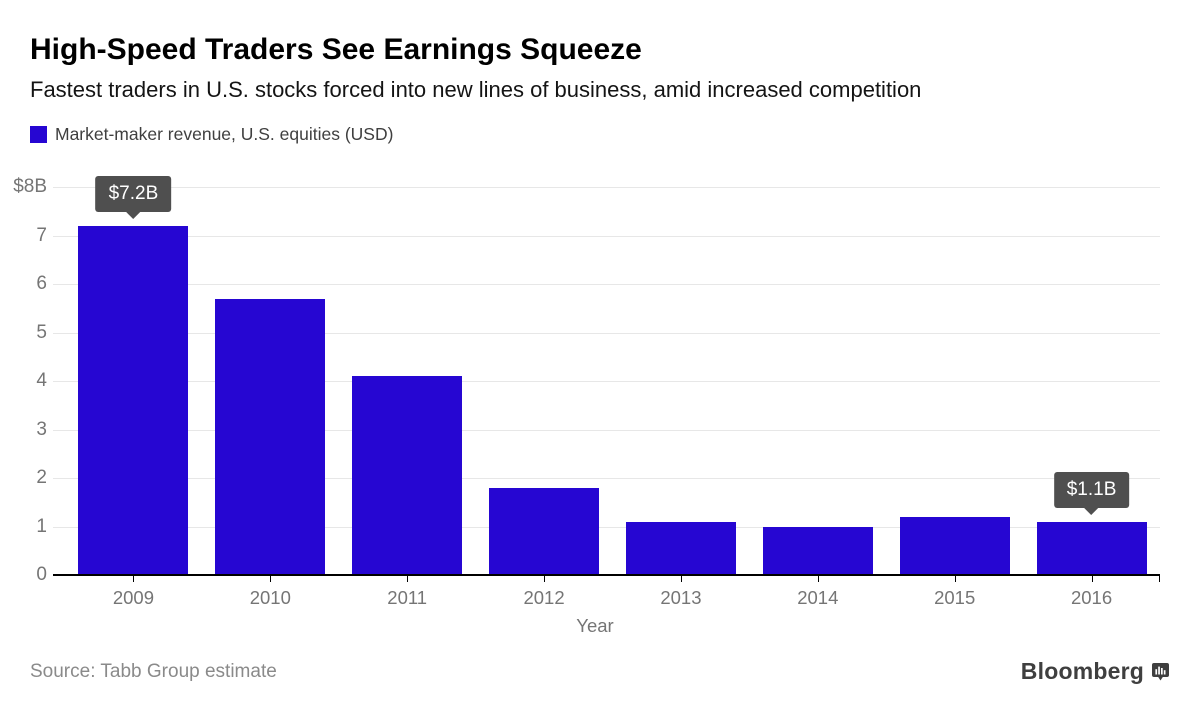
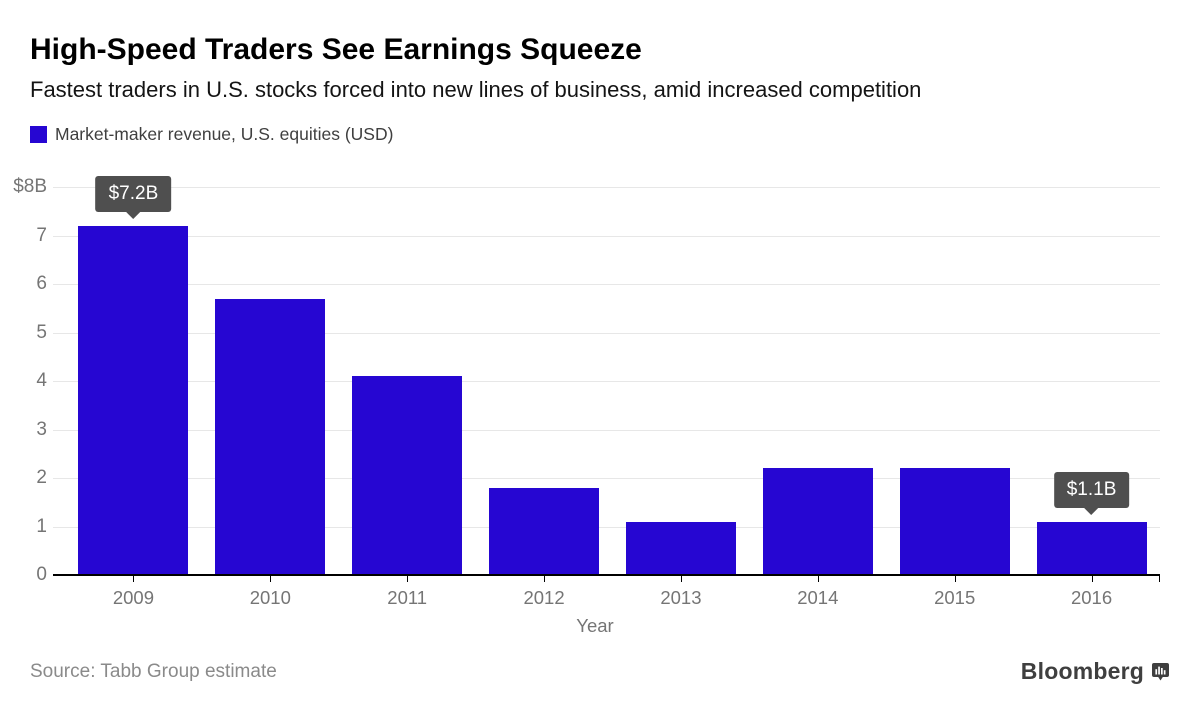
2014: $1.0B -> $2.2B
2015: $1.2B -> $2.2B
